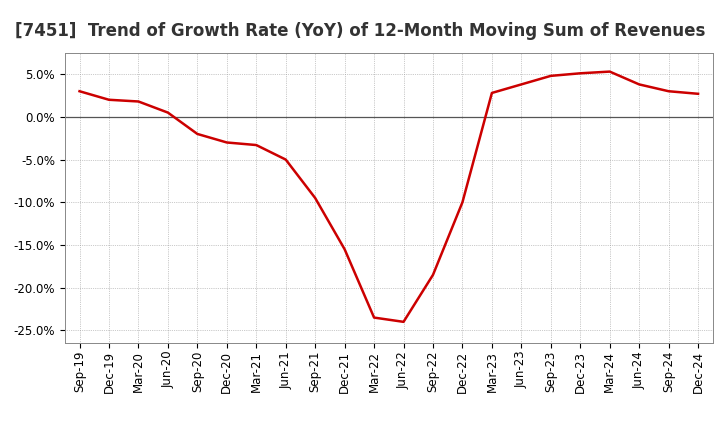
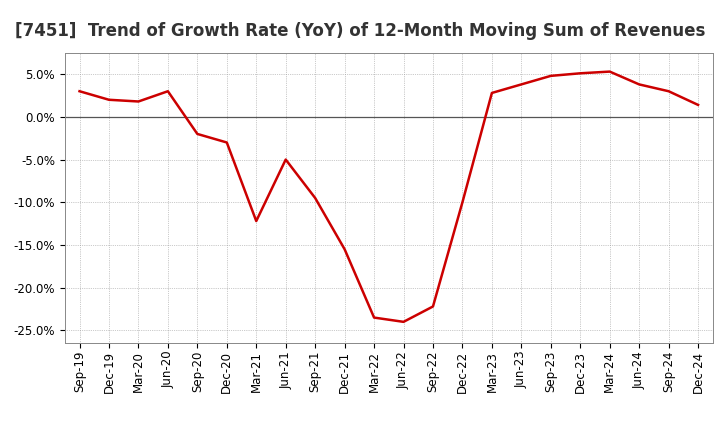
Jun-20: 0.5% -> 3.0%
Mar-21: -3.3% -> -12.2%
Sep-22: -18.5% -> -22.2%
Dec-24: 2.7% -> 1.4%
